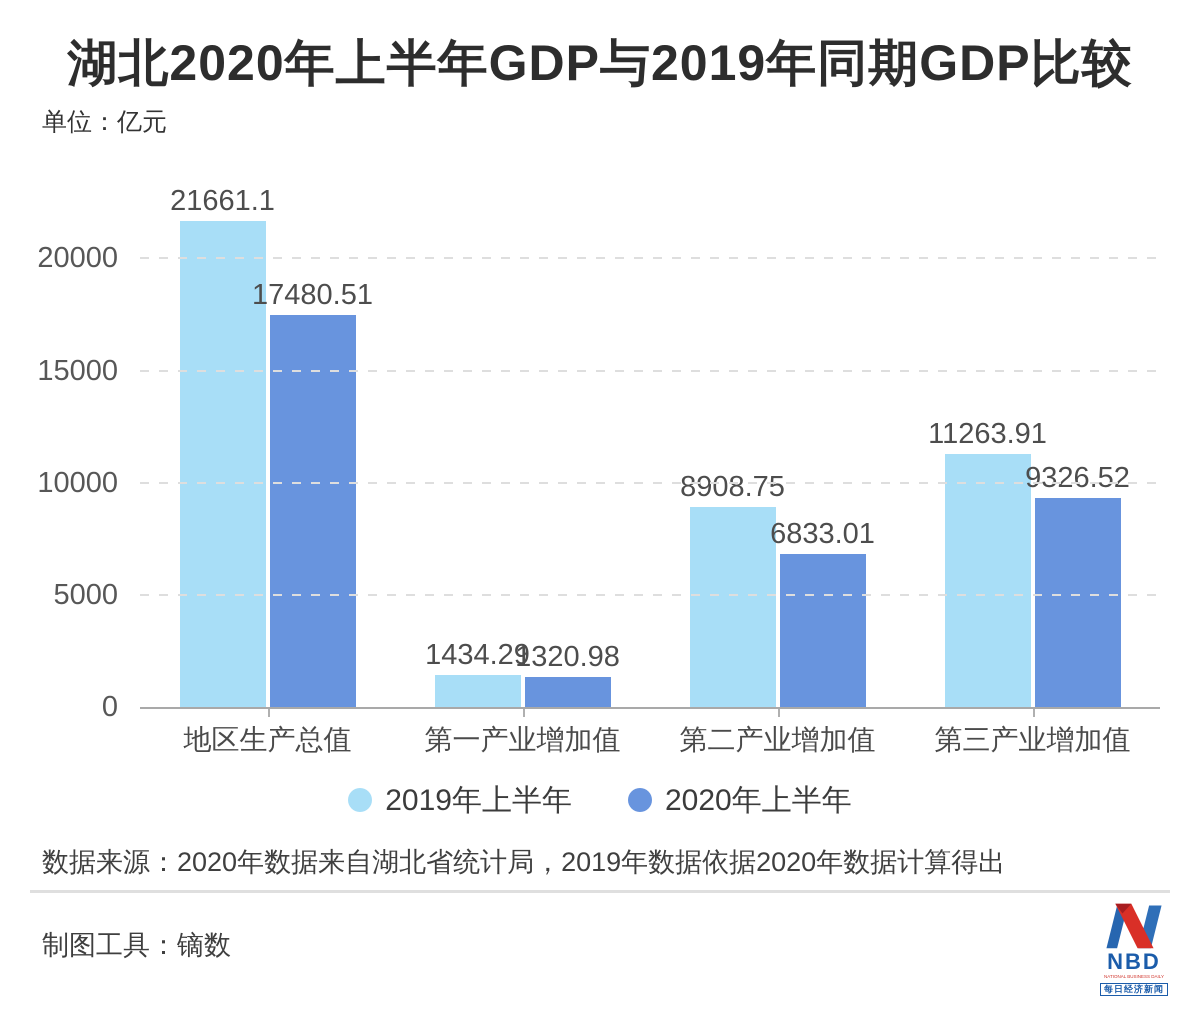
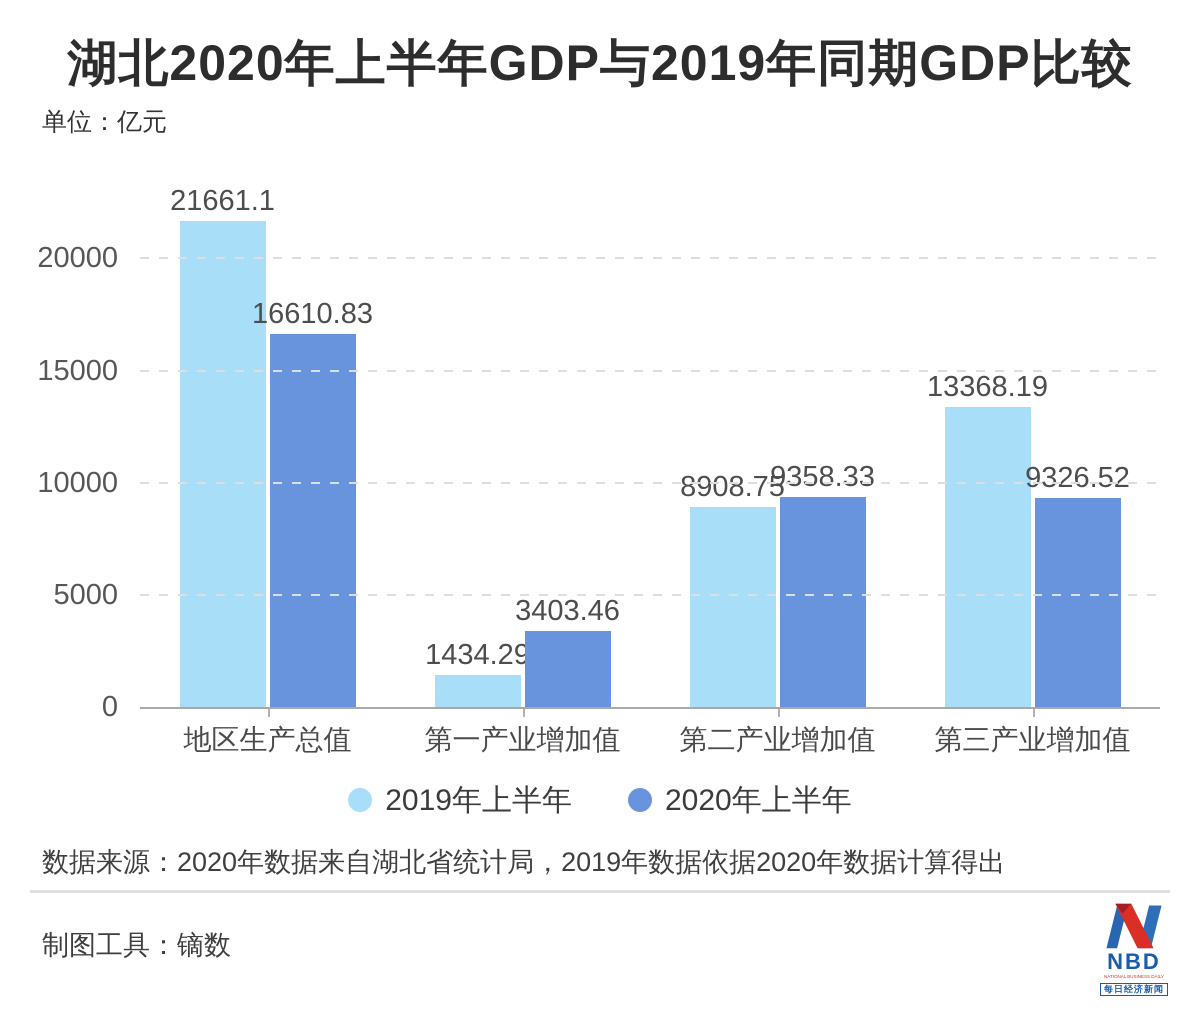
2020年上半年/地区生产总值: 17480.51 -> 16610.83
2020年上半年/第一产业增加值: 1320.98 -> 3403.46
2020年上半年/第二产业增加值: 6833.01 -> 9358.33
2019年上半年/第三产业增加值: 11263.91 -> 13368.19
